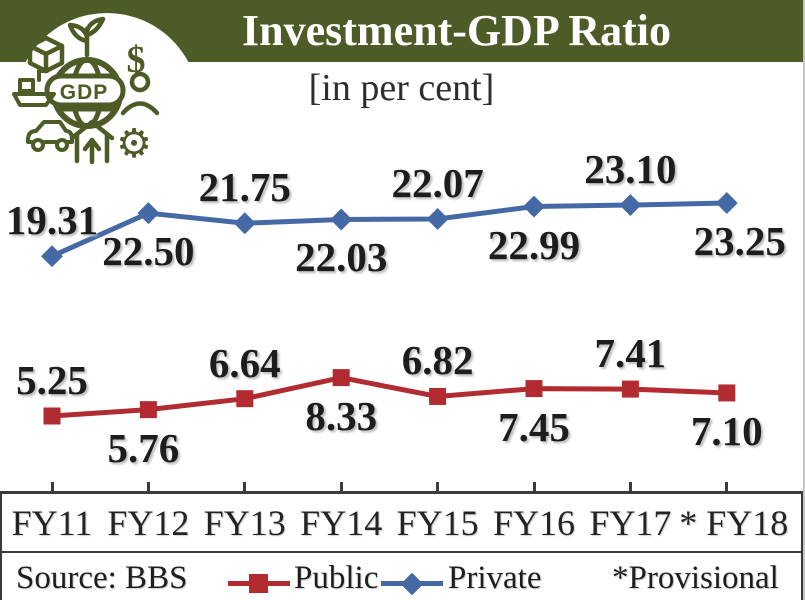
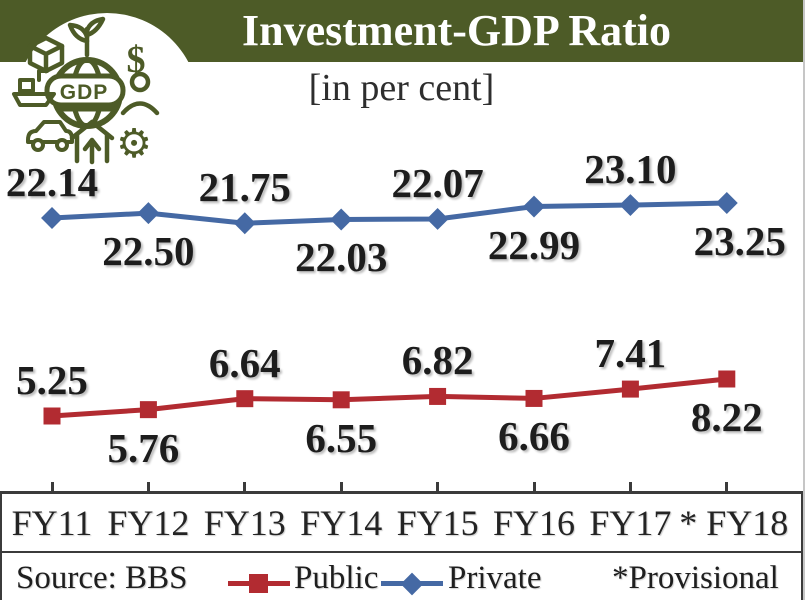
Private/FY11: 19.31 -> 22.14
Public/FY14: 8.33 -> 6.55
Public/FY16: 7.45 -> 6.66
Public/* FY18: 7.10 -> 8.22
